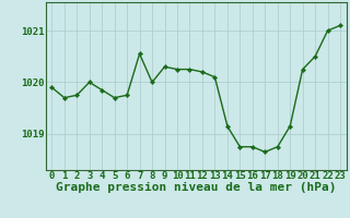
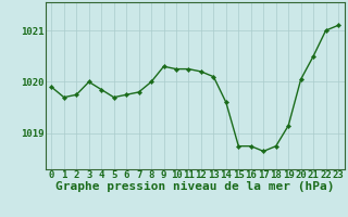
7: 1020.55 -> 1019.80
14: 1019.15 -> 1019.60
20: 1020.25 -> 1020.05
